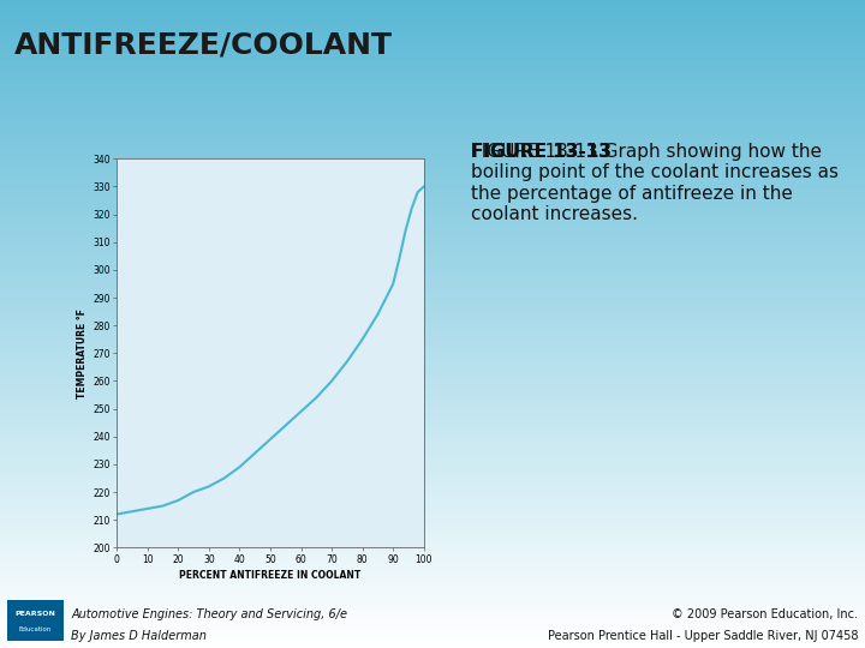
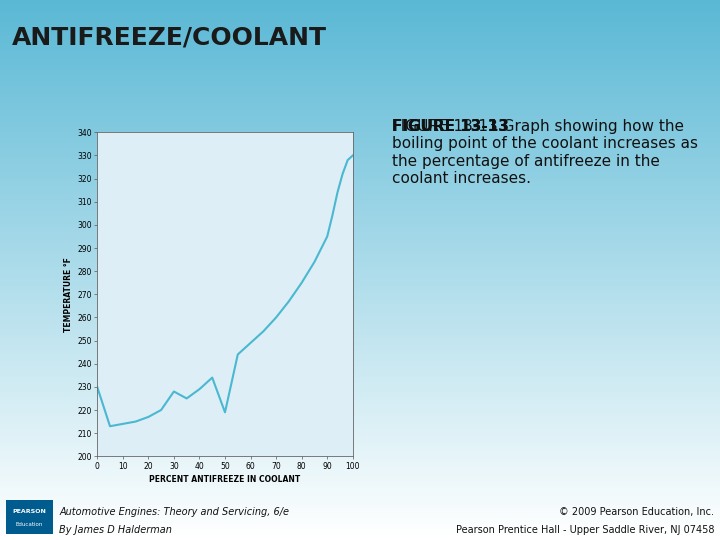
0: 212 -> 230
30: 222 -> 228
50: 239 -> 219
